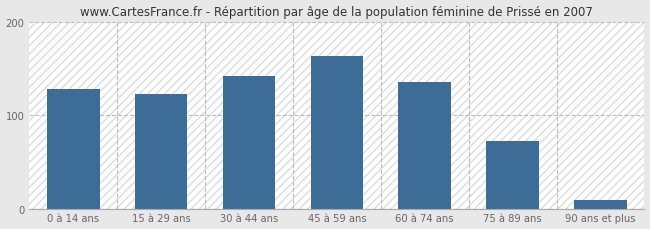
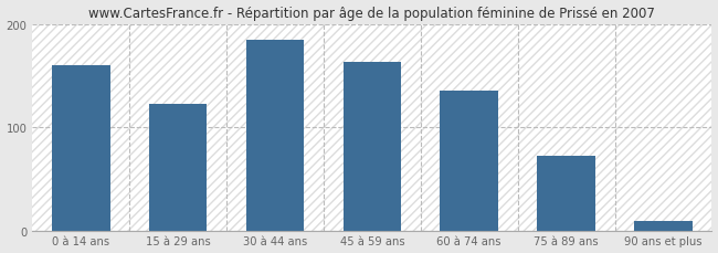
0 à 14 ans: 128 -> 160
30 à 44 ans: 142 -> 185
